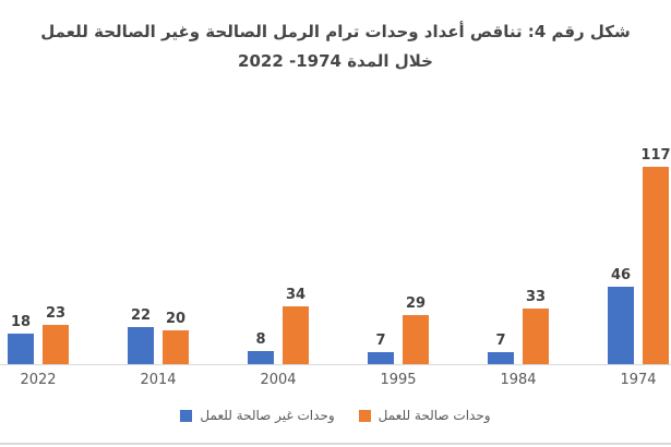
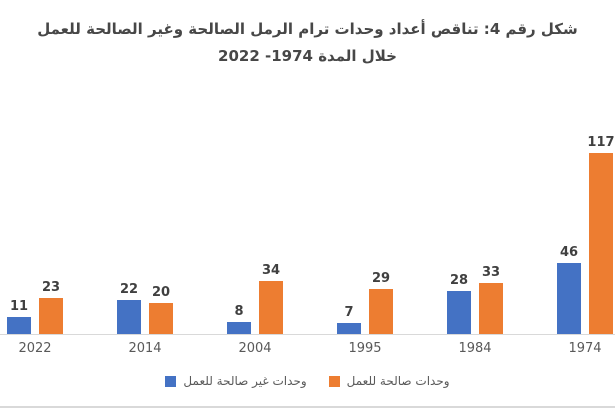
وحدات غير صالحة للعمل/2022: 18 -> 11
وحدات غير صالحة للعمل/1984: 7 -> 28
